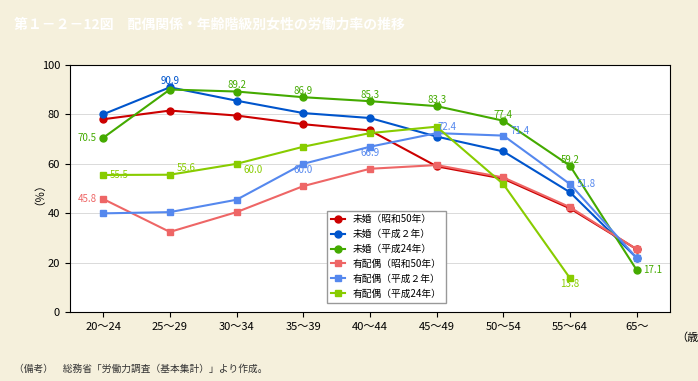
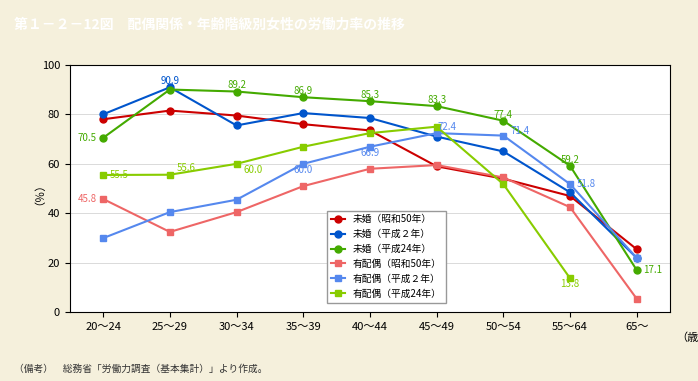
有配偶（平成２年）/20〜24: 40.0 -> 30.0
未婚（平成２年）/30〜34: 85.5 -> 75.5
未婚（昭和50年）/55〜64: 42.0 -> 47.0
有配偶（昭和50年）/65〜: 25.5 -> 5.5
